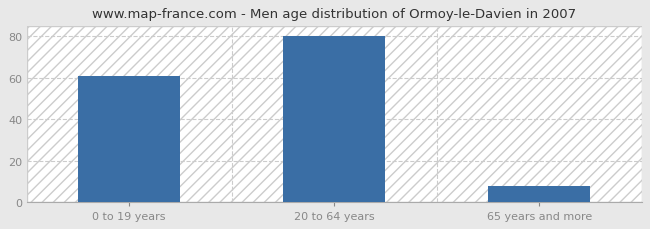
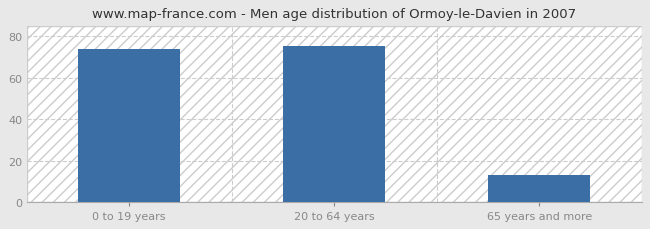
0 to 19 years: 61 -> 74
20 to 64 years: 80 -> 75
65 years and more: 8 -> 13
